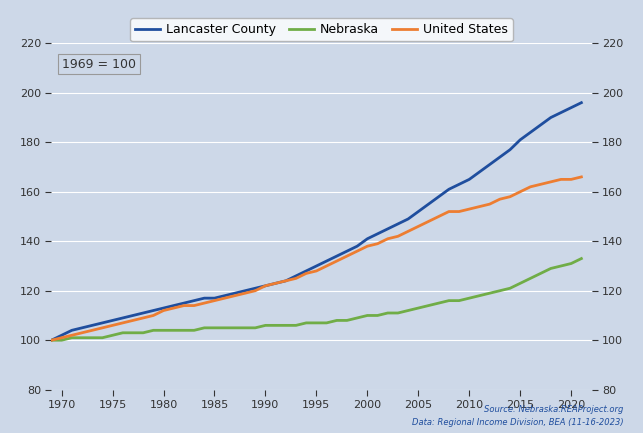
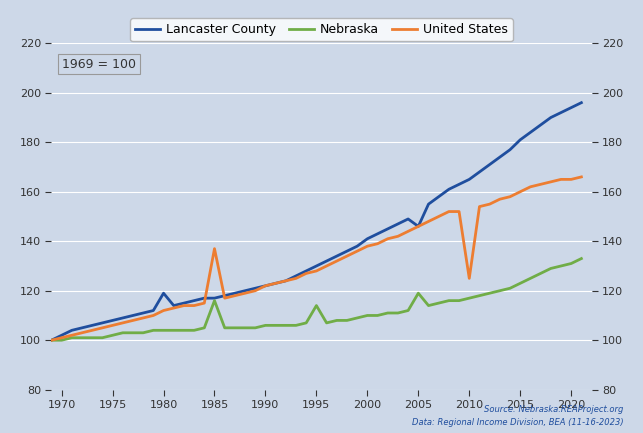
Lancaster County/1980: 113 -> 119
Nebraska/1985: 105 -> 116
United States/1985: 116 -> 137
Nebraska/1995: 107 -> 114
Lancaster County/2005: 152 -> 146
Nebraska/2005: 113 -> 119
United States/2010: 153 -> 125
